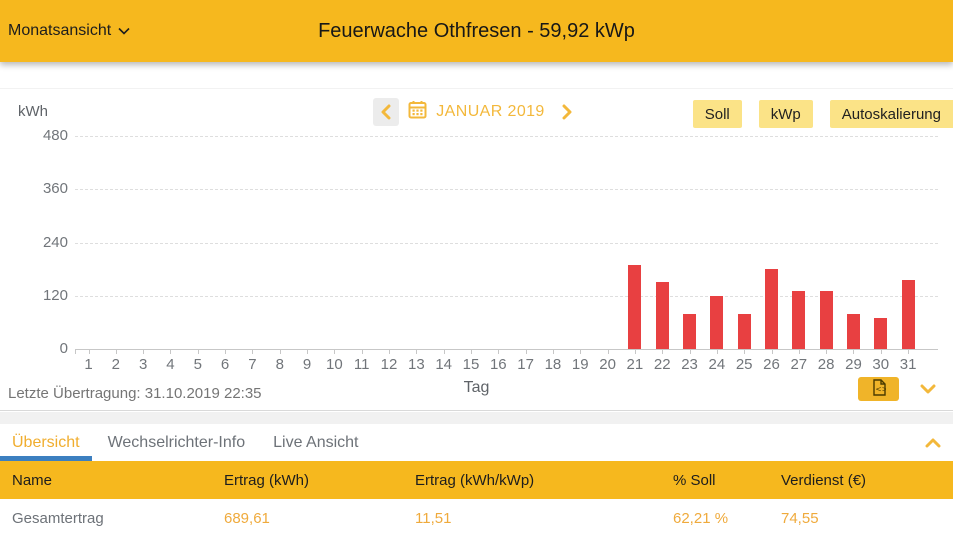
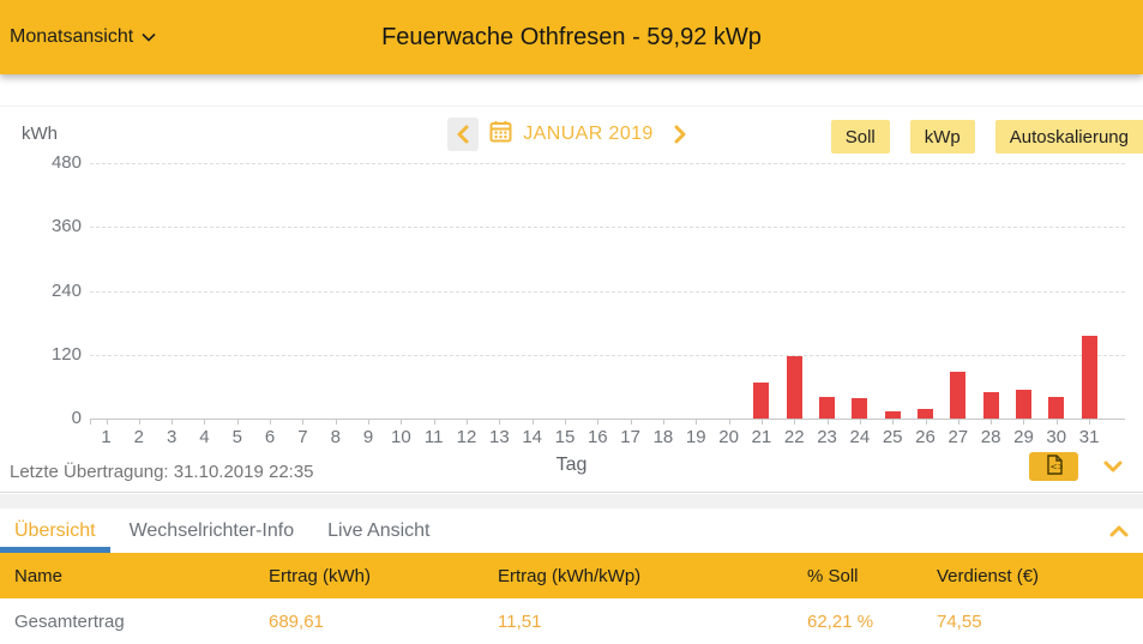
21: 190 -> 70
22: 150 -> 120
23: 80 -> 40
24: 120 -> 40
25: 80 -> 10
26: 180 -> 20
27: 130 -> 90
28: 130 -> 50
29: 80 -> 50
30: 70 -> 40
